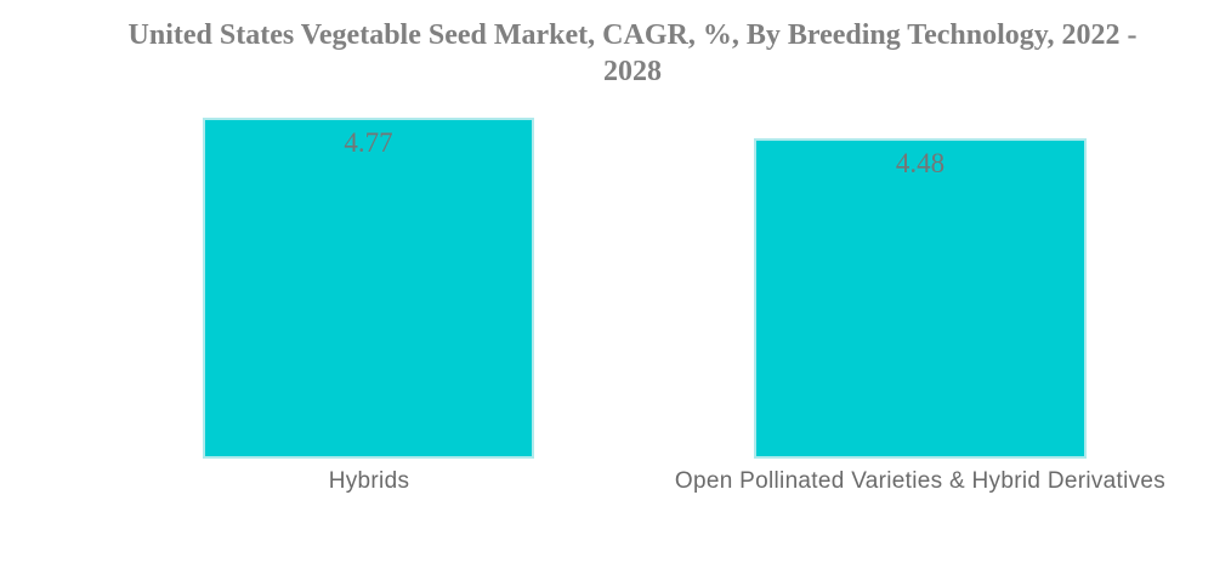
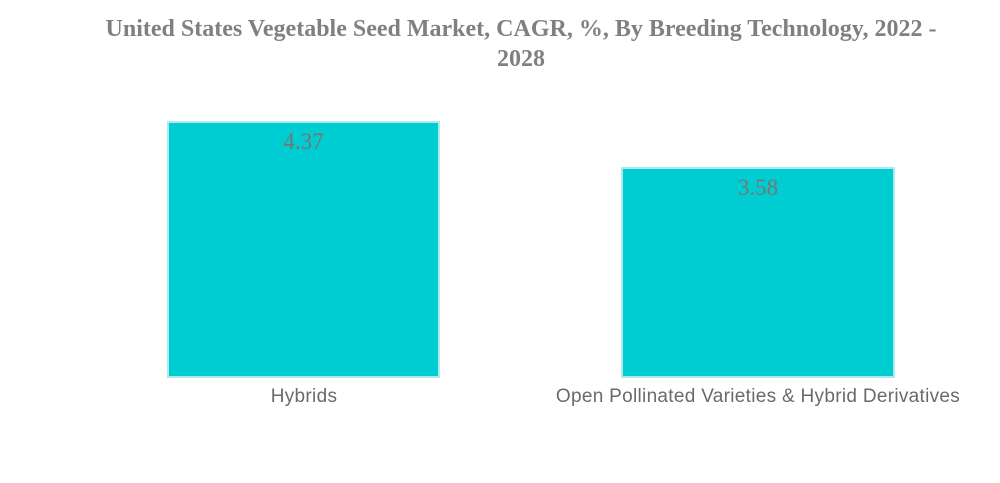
Hybrids: 4.77 -> 4.37
Open Pollinated Varieties & Hybrid Derivatives: 4.48 -> 3.58
